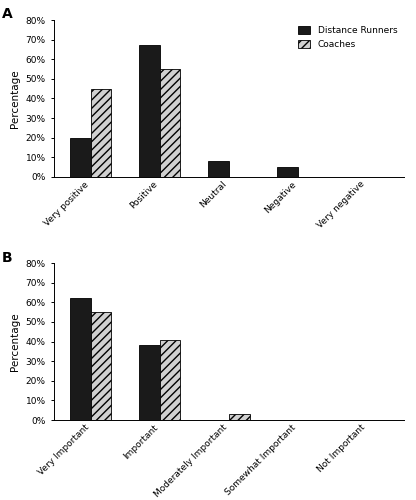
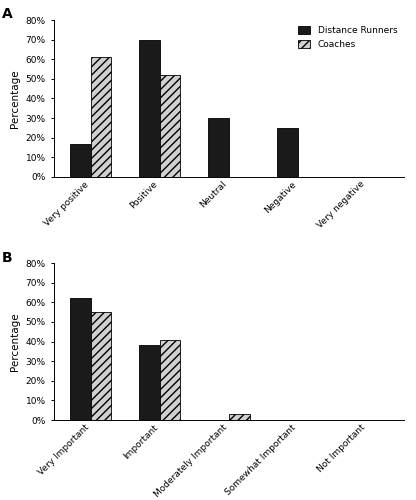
Distance Runners/Very positive: 20% -> 17%
Coaches/Very positive: 45% -> 61%
Distance Runners/Positive: 67% -> 70%
Coaches/Positive: 55% -> 52%
Distance Runners/Neutral: 8% -> 30%
Distance Runners/Negative: 5% -> 25%
